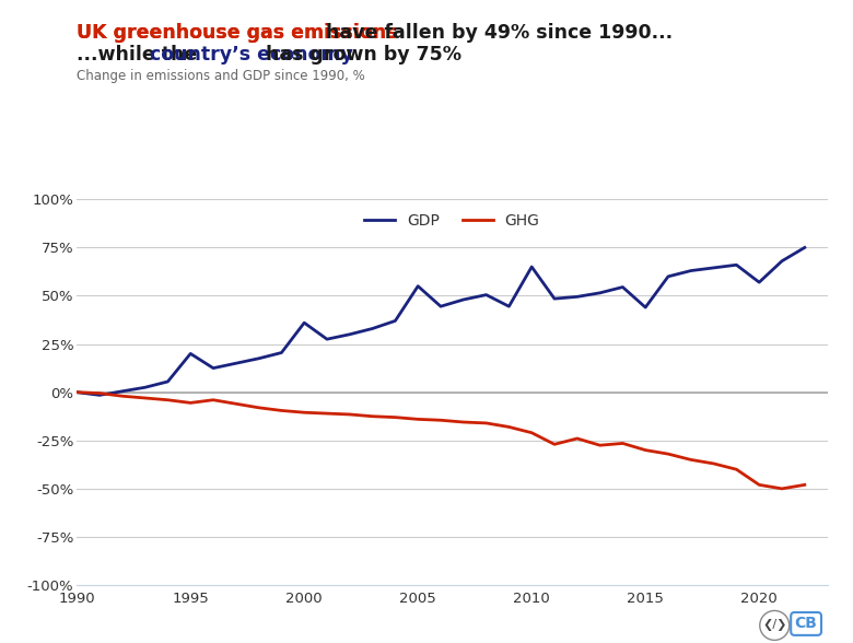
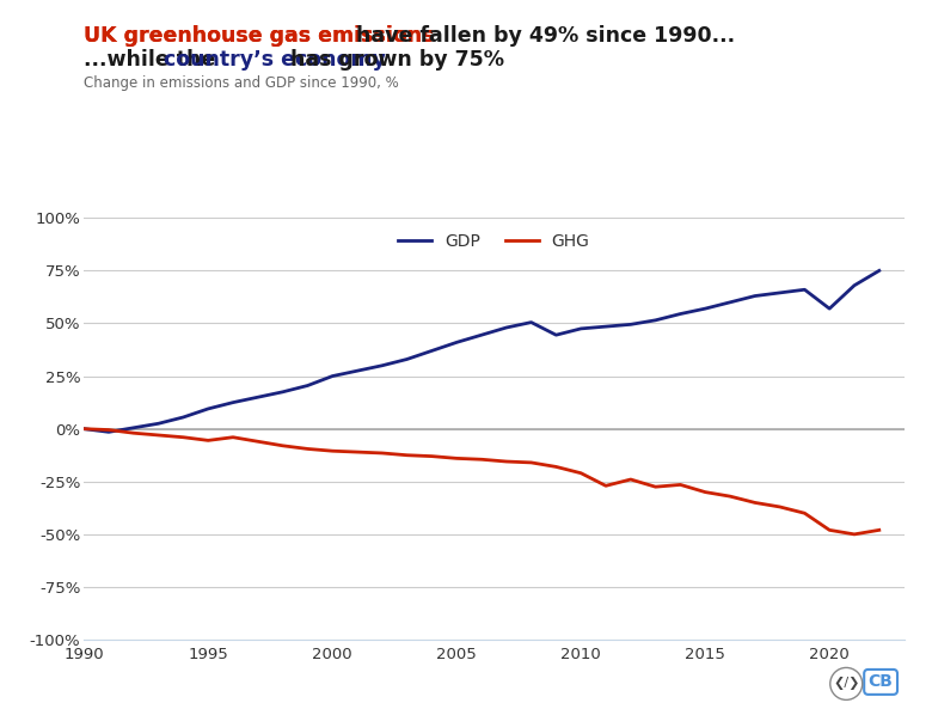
GDP/1995: 20% -> 10%
GDP/2000: 36% -> 25%
GDP/2005: 55% -> 41%
GDP/2010: 65% -> 48%
GDP/2015: 44% -> 57%
